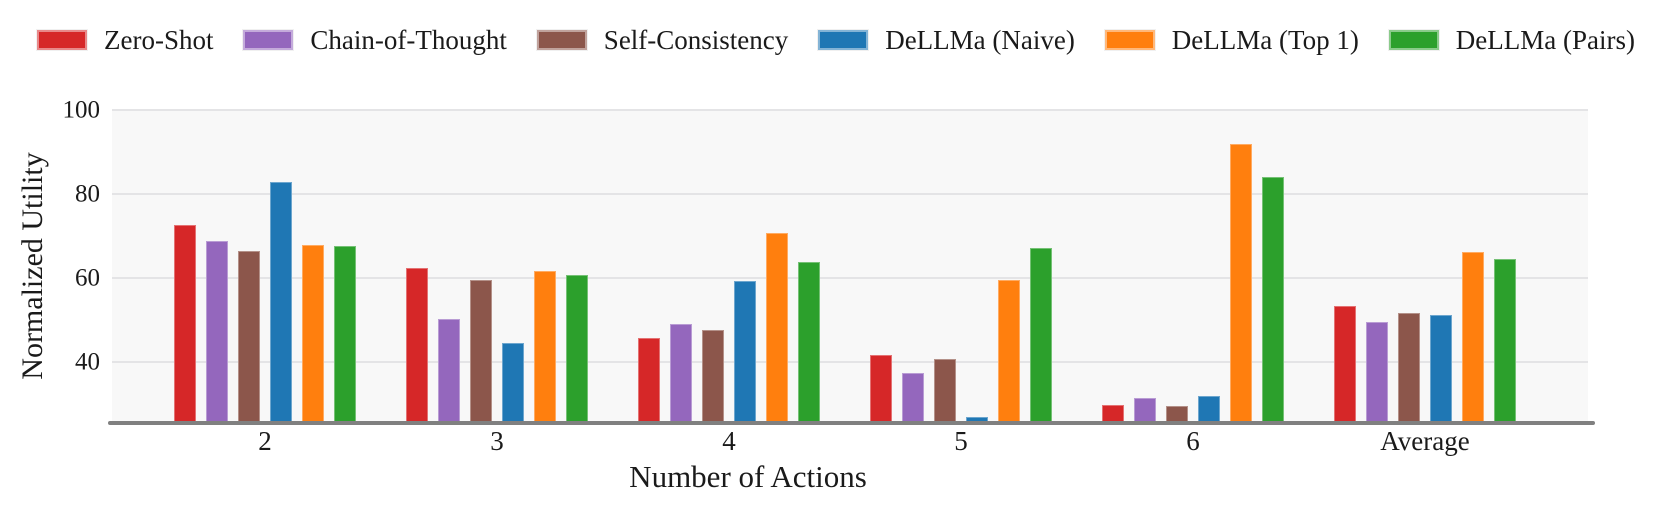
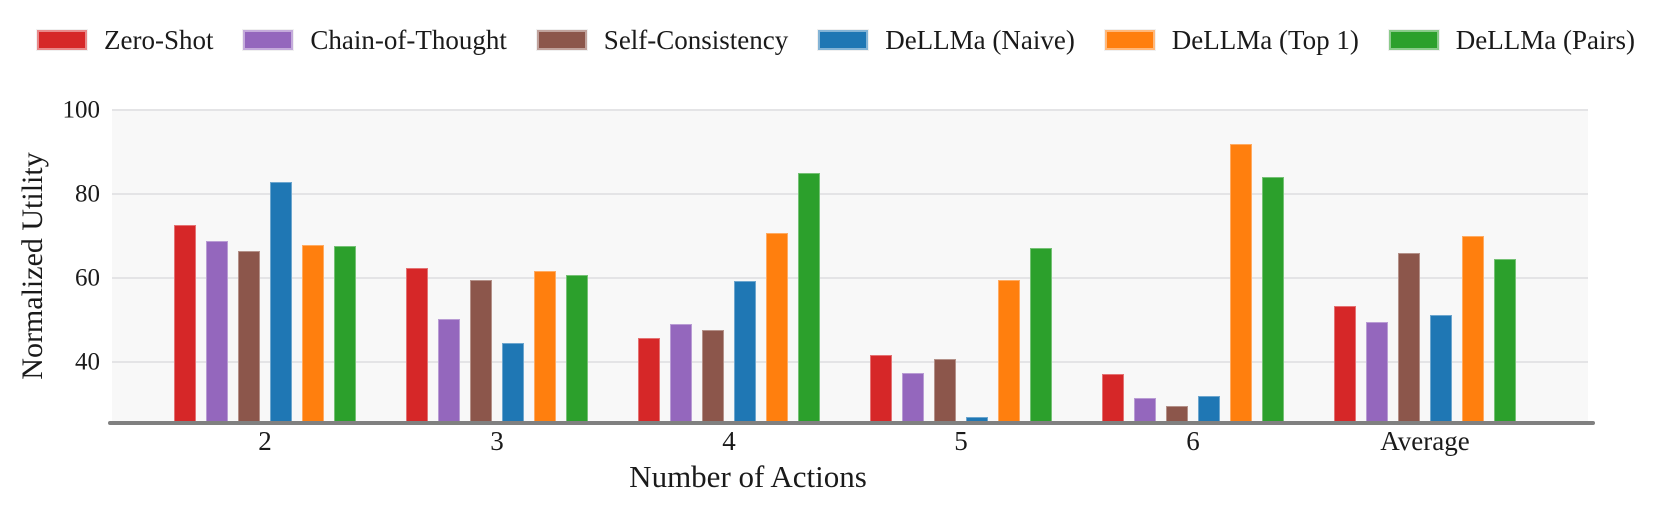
DeLLMa (Pairs)/4: 64 -> 85
Zero-Shot/6: 30 -> 37
Self-Consistency/Average: 52 -> 66
DeLLMa (Top 1)/Average: 66 -> 70
